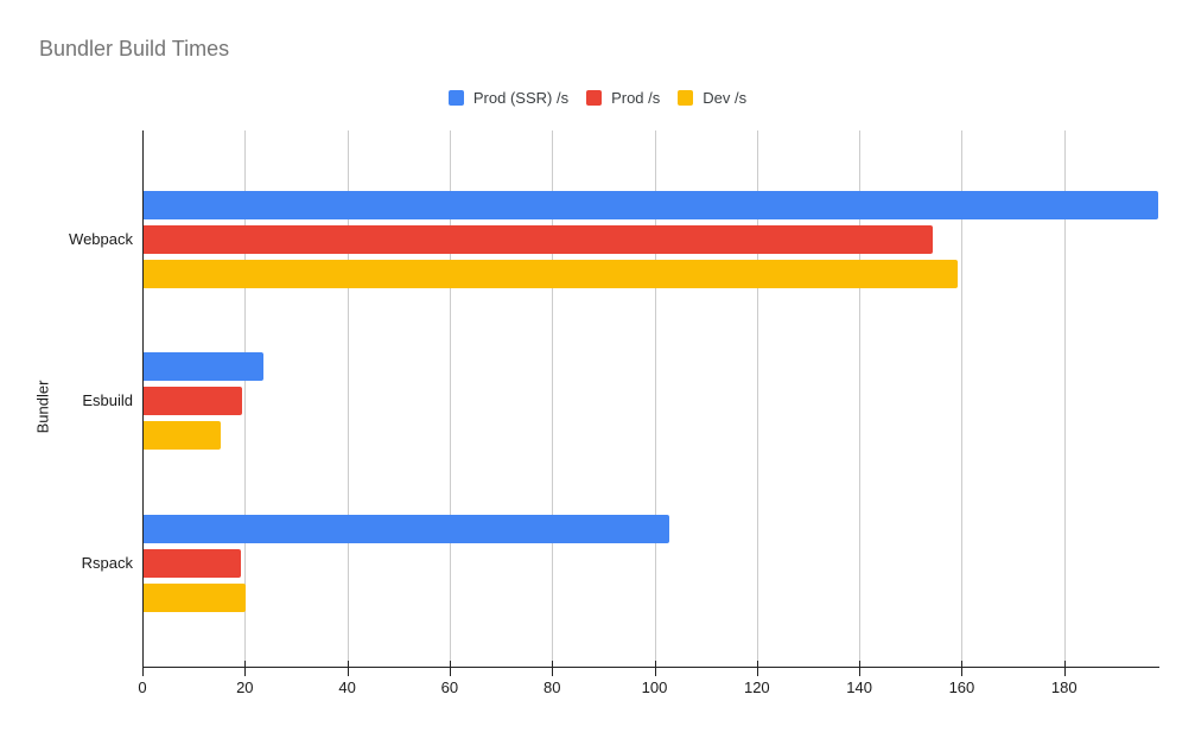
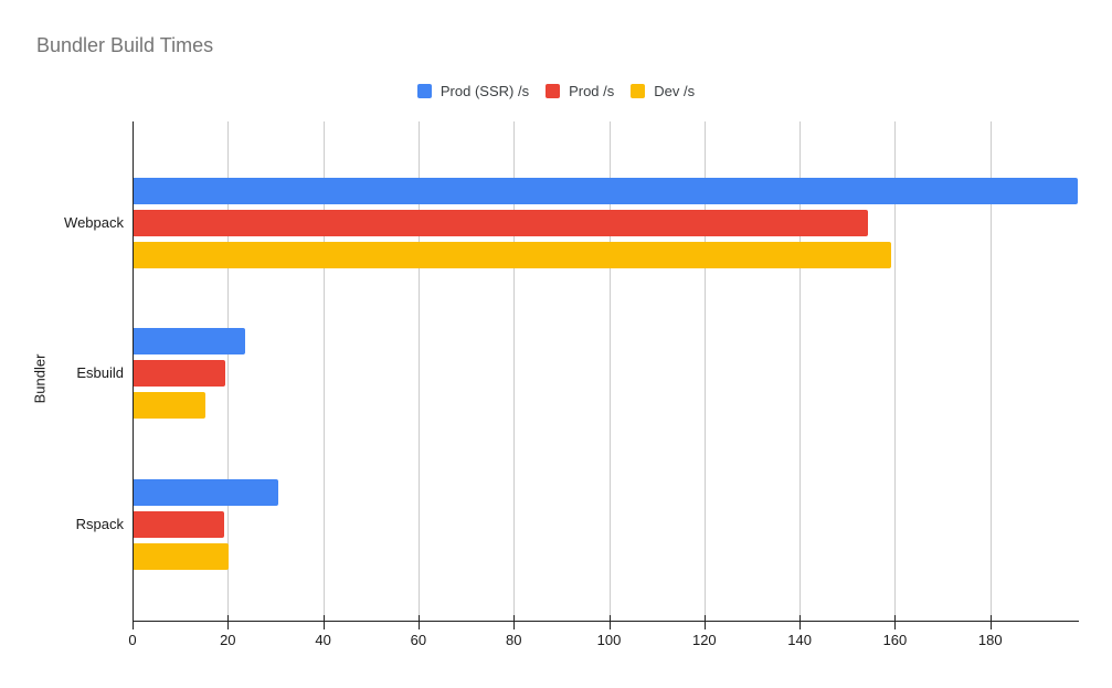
Prod (SSR) /s/Rspack: 103 -> 31
